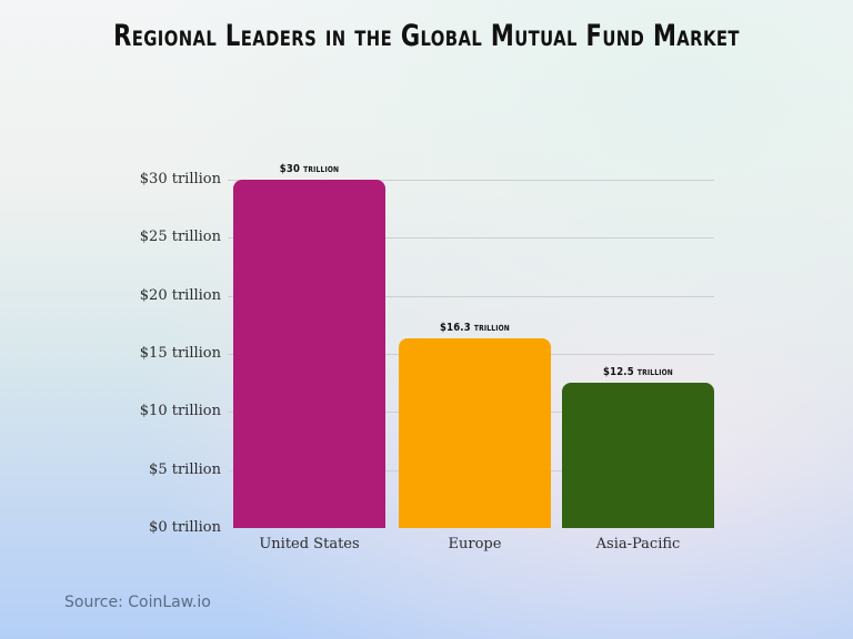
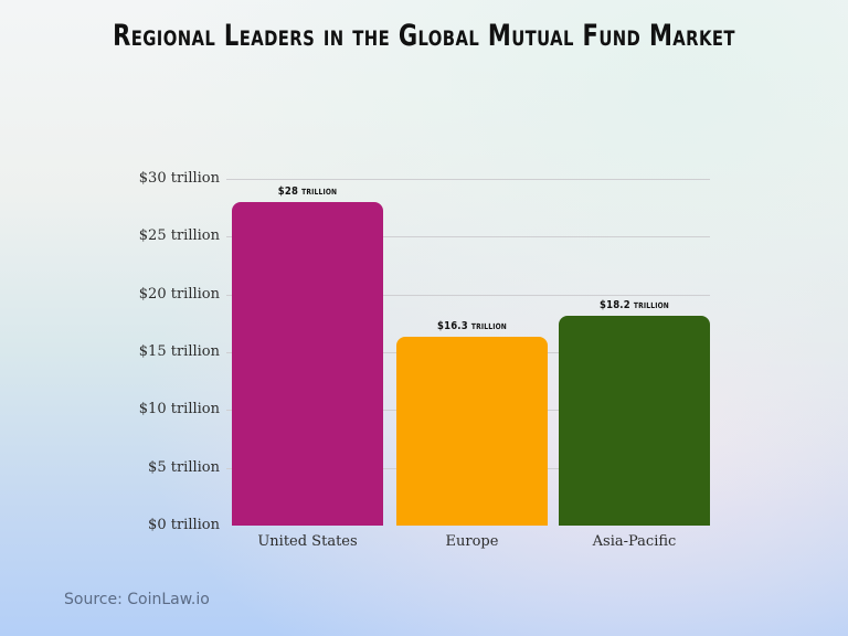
United States: $30 -> $28
Asia-Pacific: $12.5 -> $18.2
